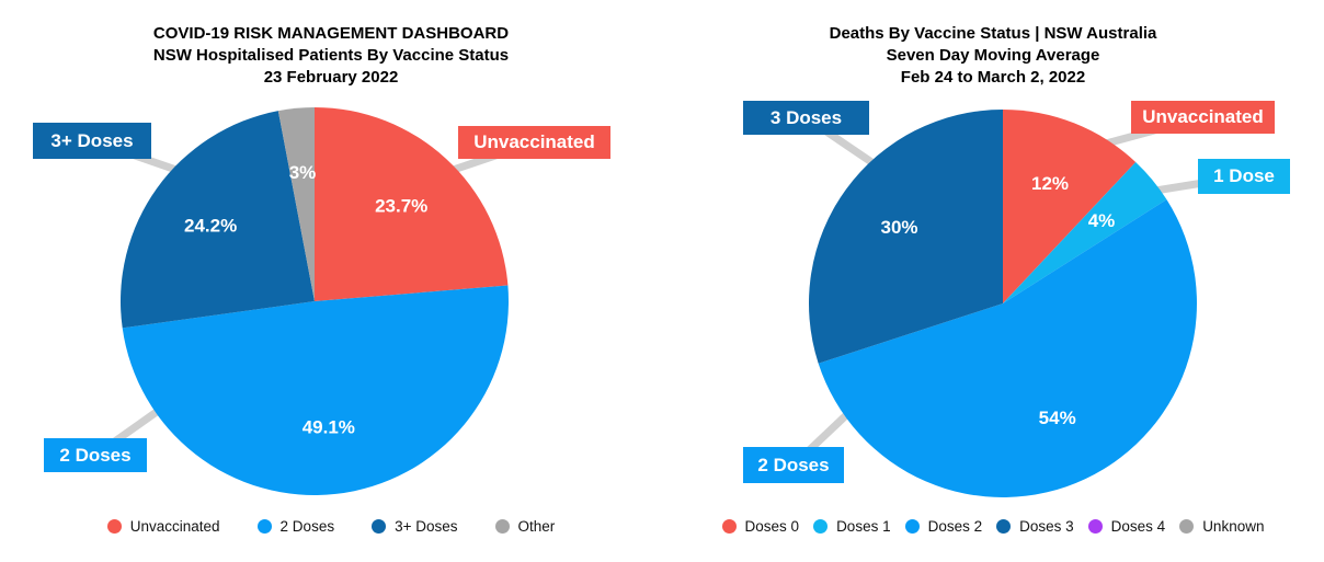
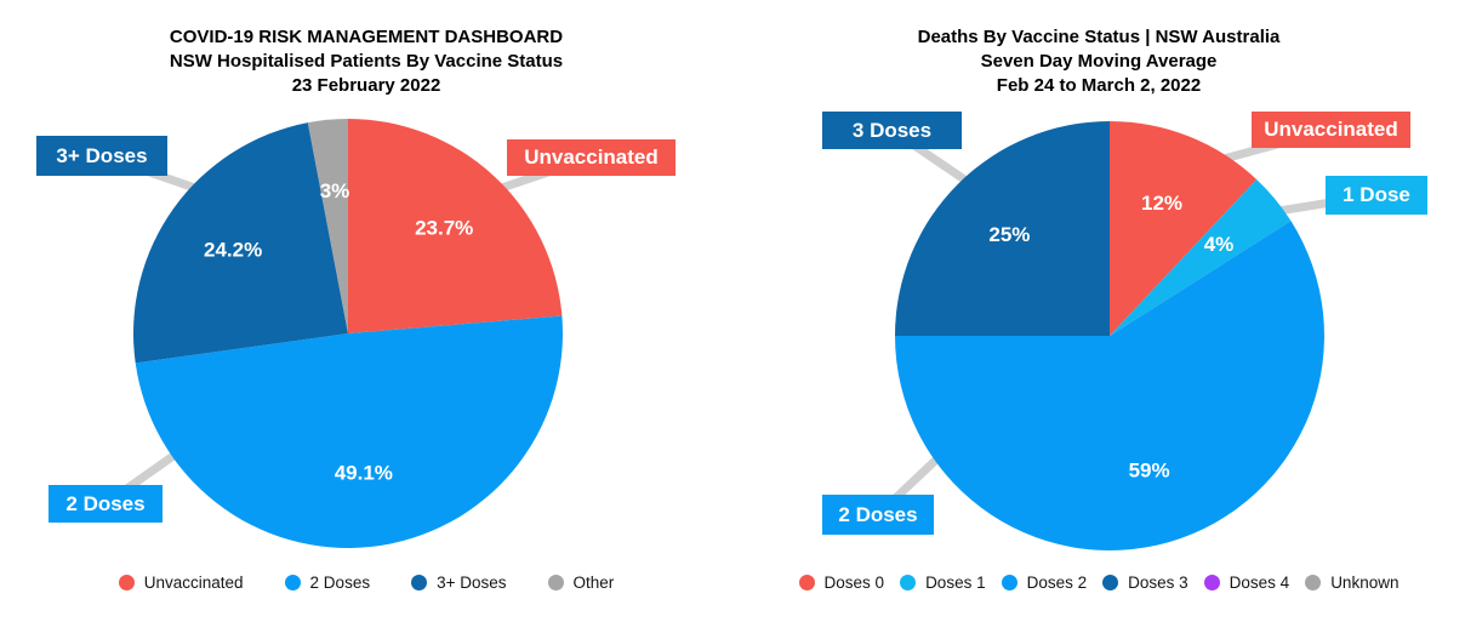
Deaths By Vaccine Status | NSW Australia/2 Doses: 54% -> 59%
Deaths By Vaccine Status | NSW Australia/3 Doses: 30% -> 25%
